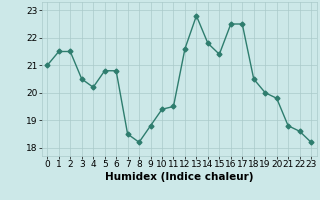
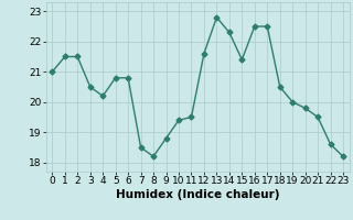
14: 21.8 -> 22.3
21: 18.8 -> 19.5
